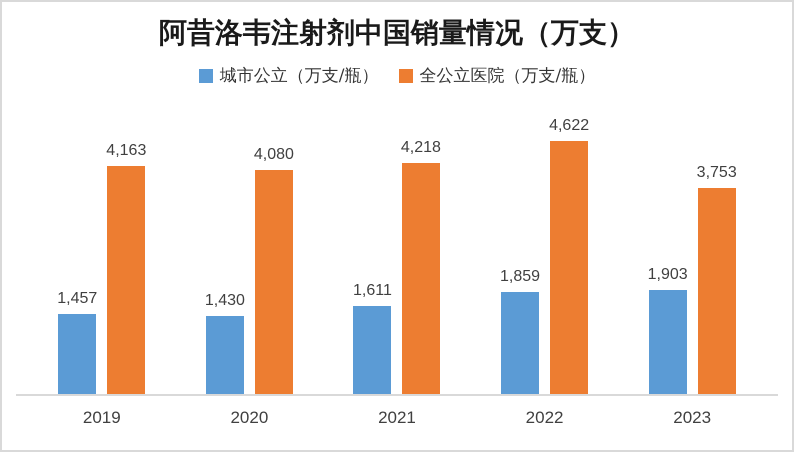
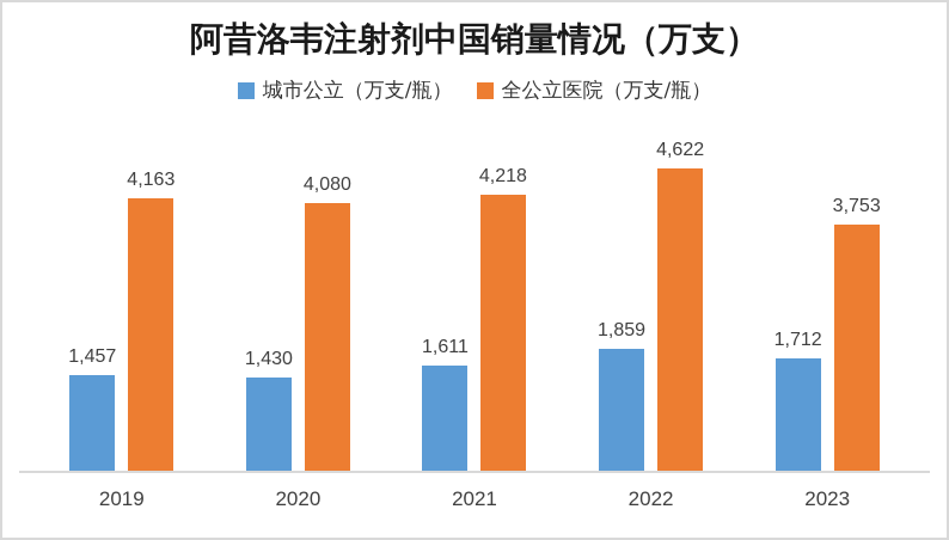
城市公立（万支/瓶）/2023: 1,903 -> 1,712
